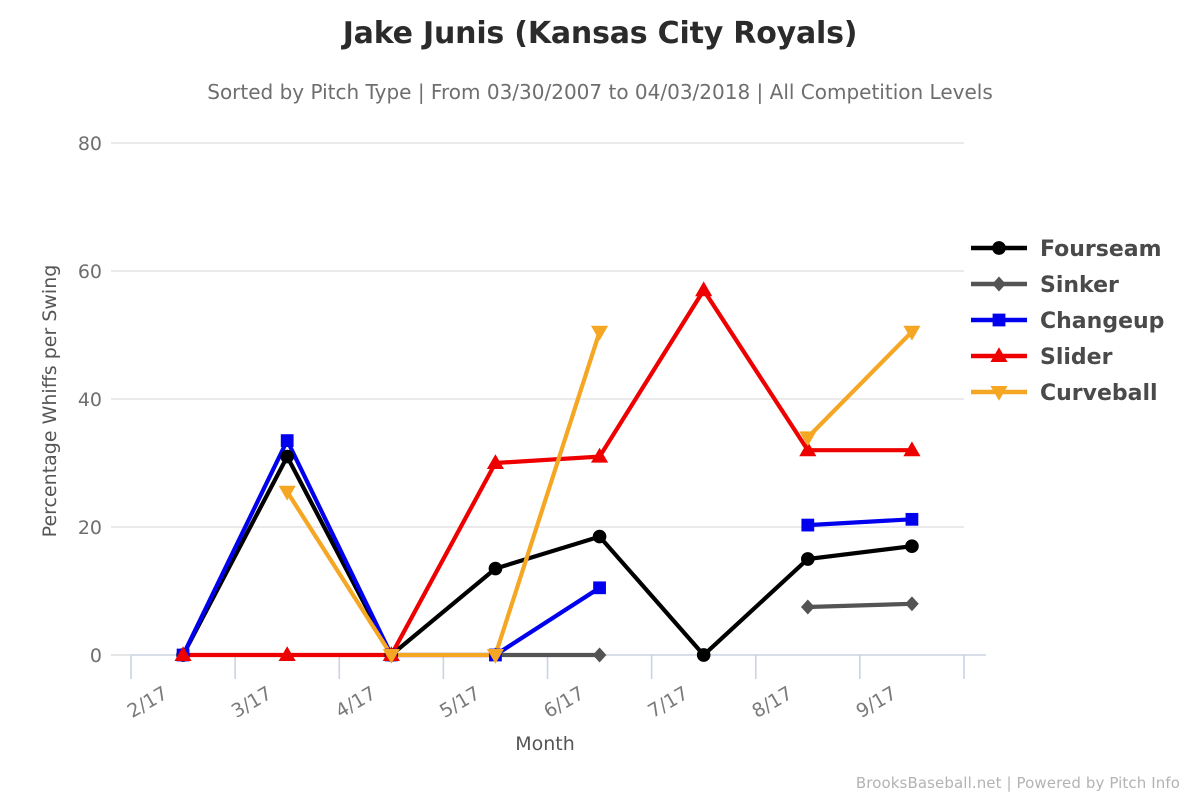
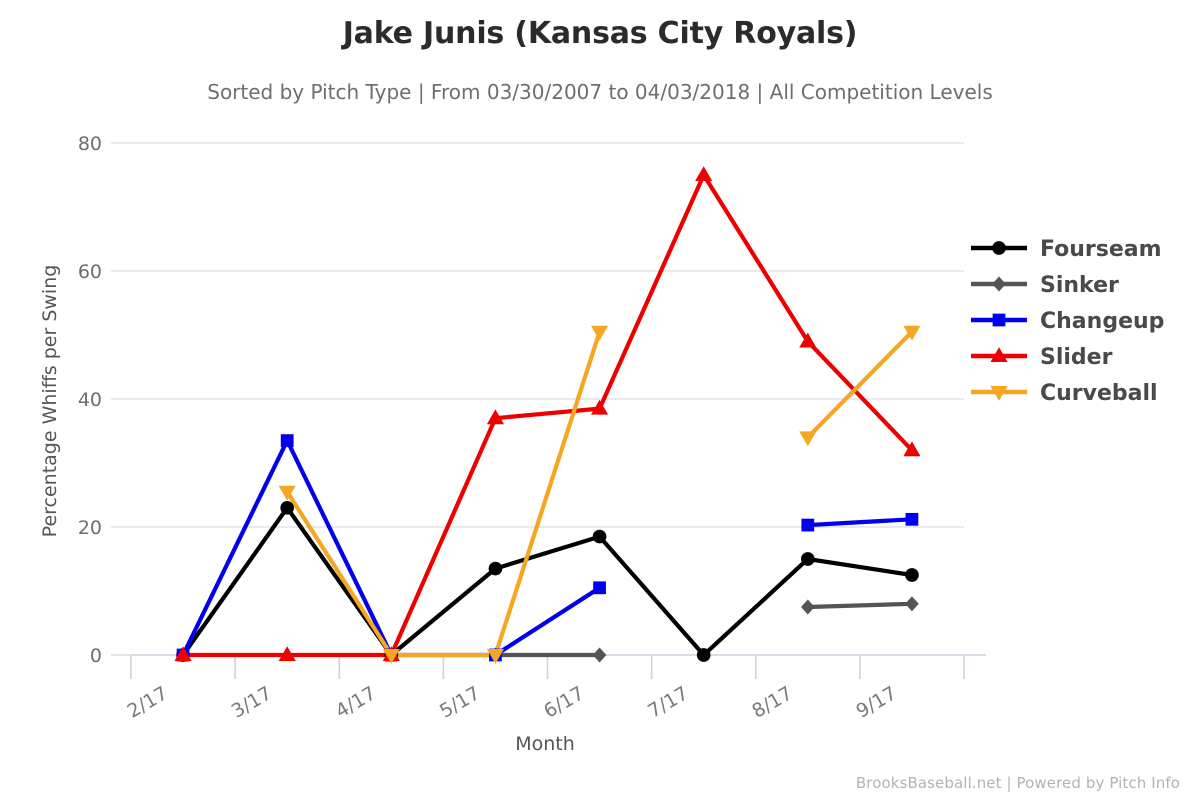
Fourseam/3/17: 31 -> 23
Slider/5/17: 30 -> 37
Slider/6/17: 31 -> 38
Slider/7/17: 57 -> 75
Slider/8/17: 32 -> 49
Fourseam/9/17: 17 -> 12
